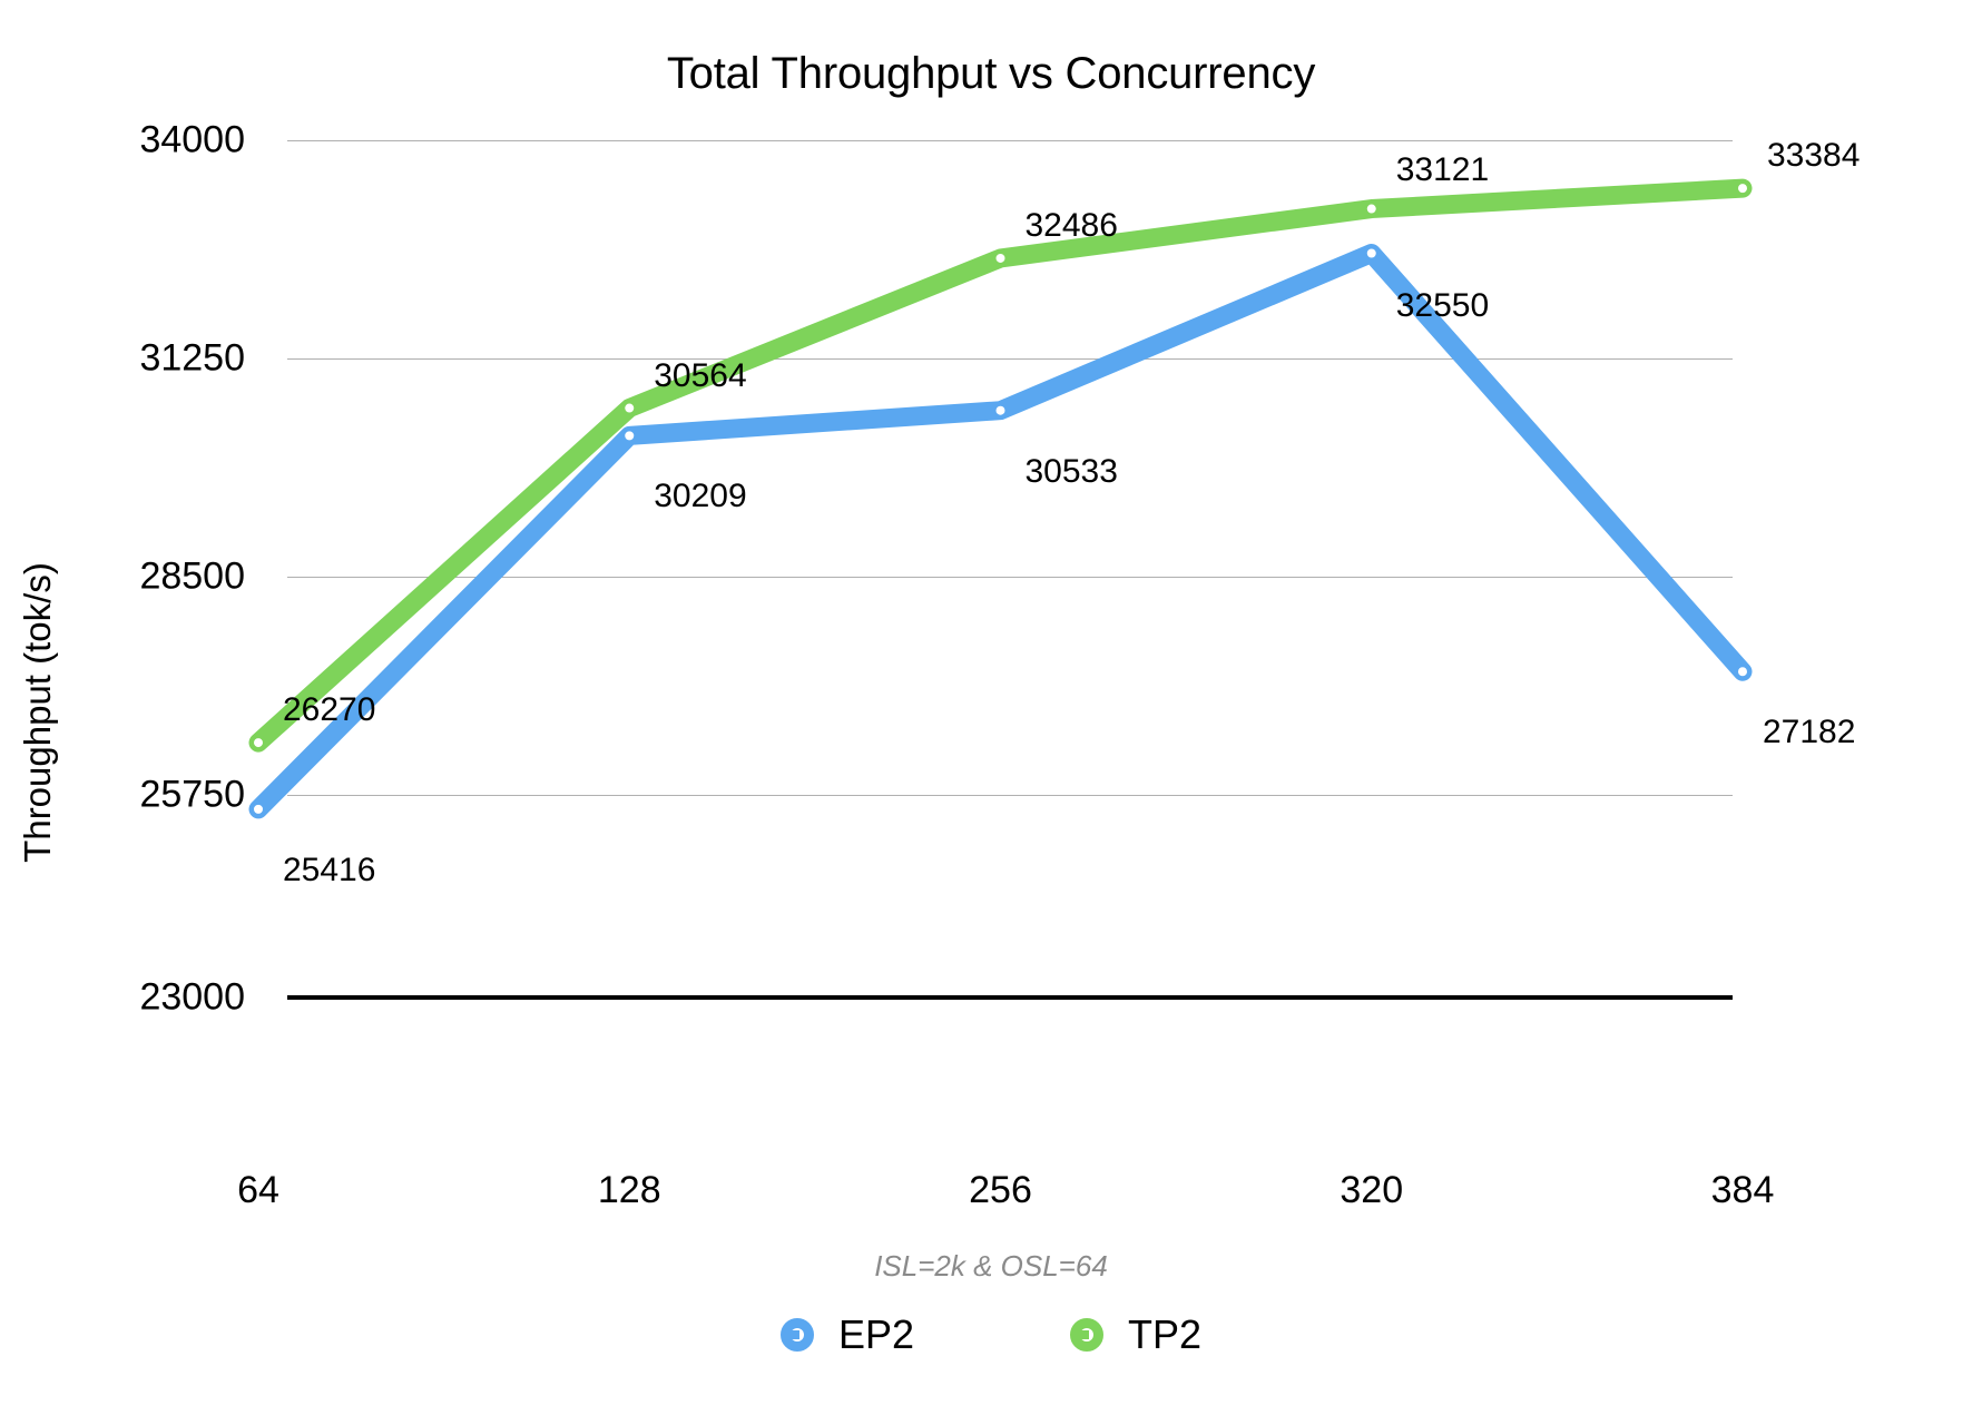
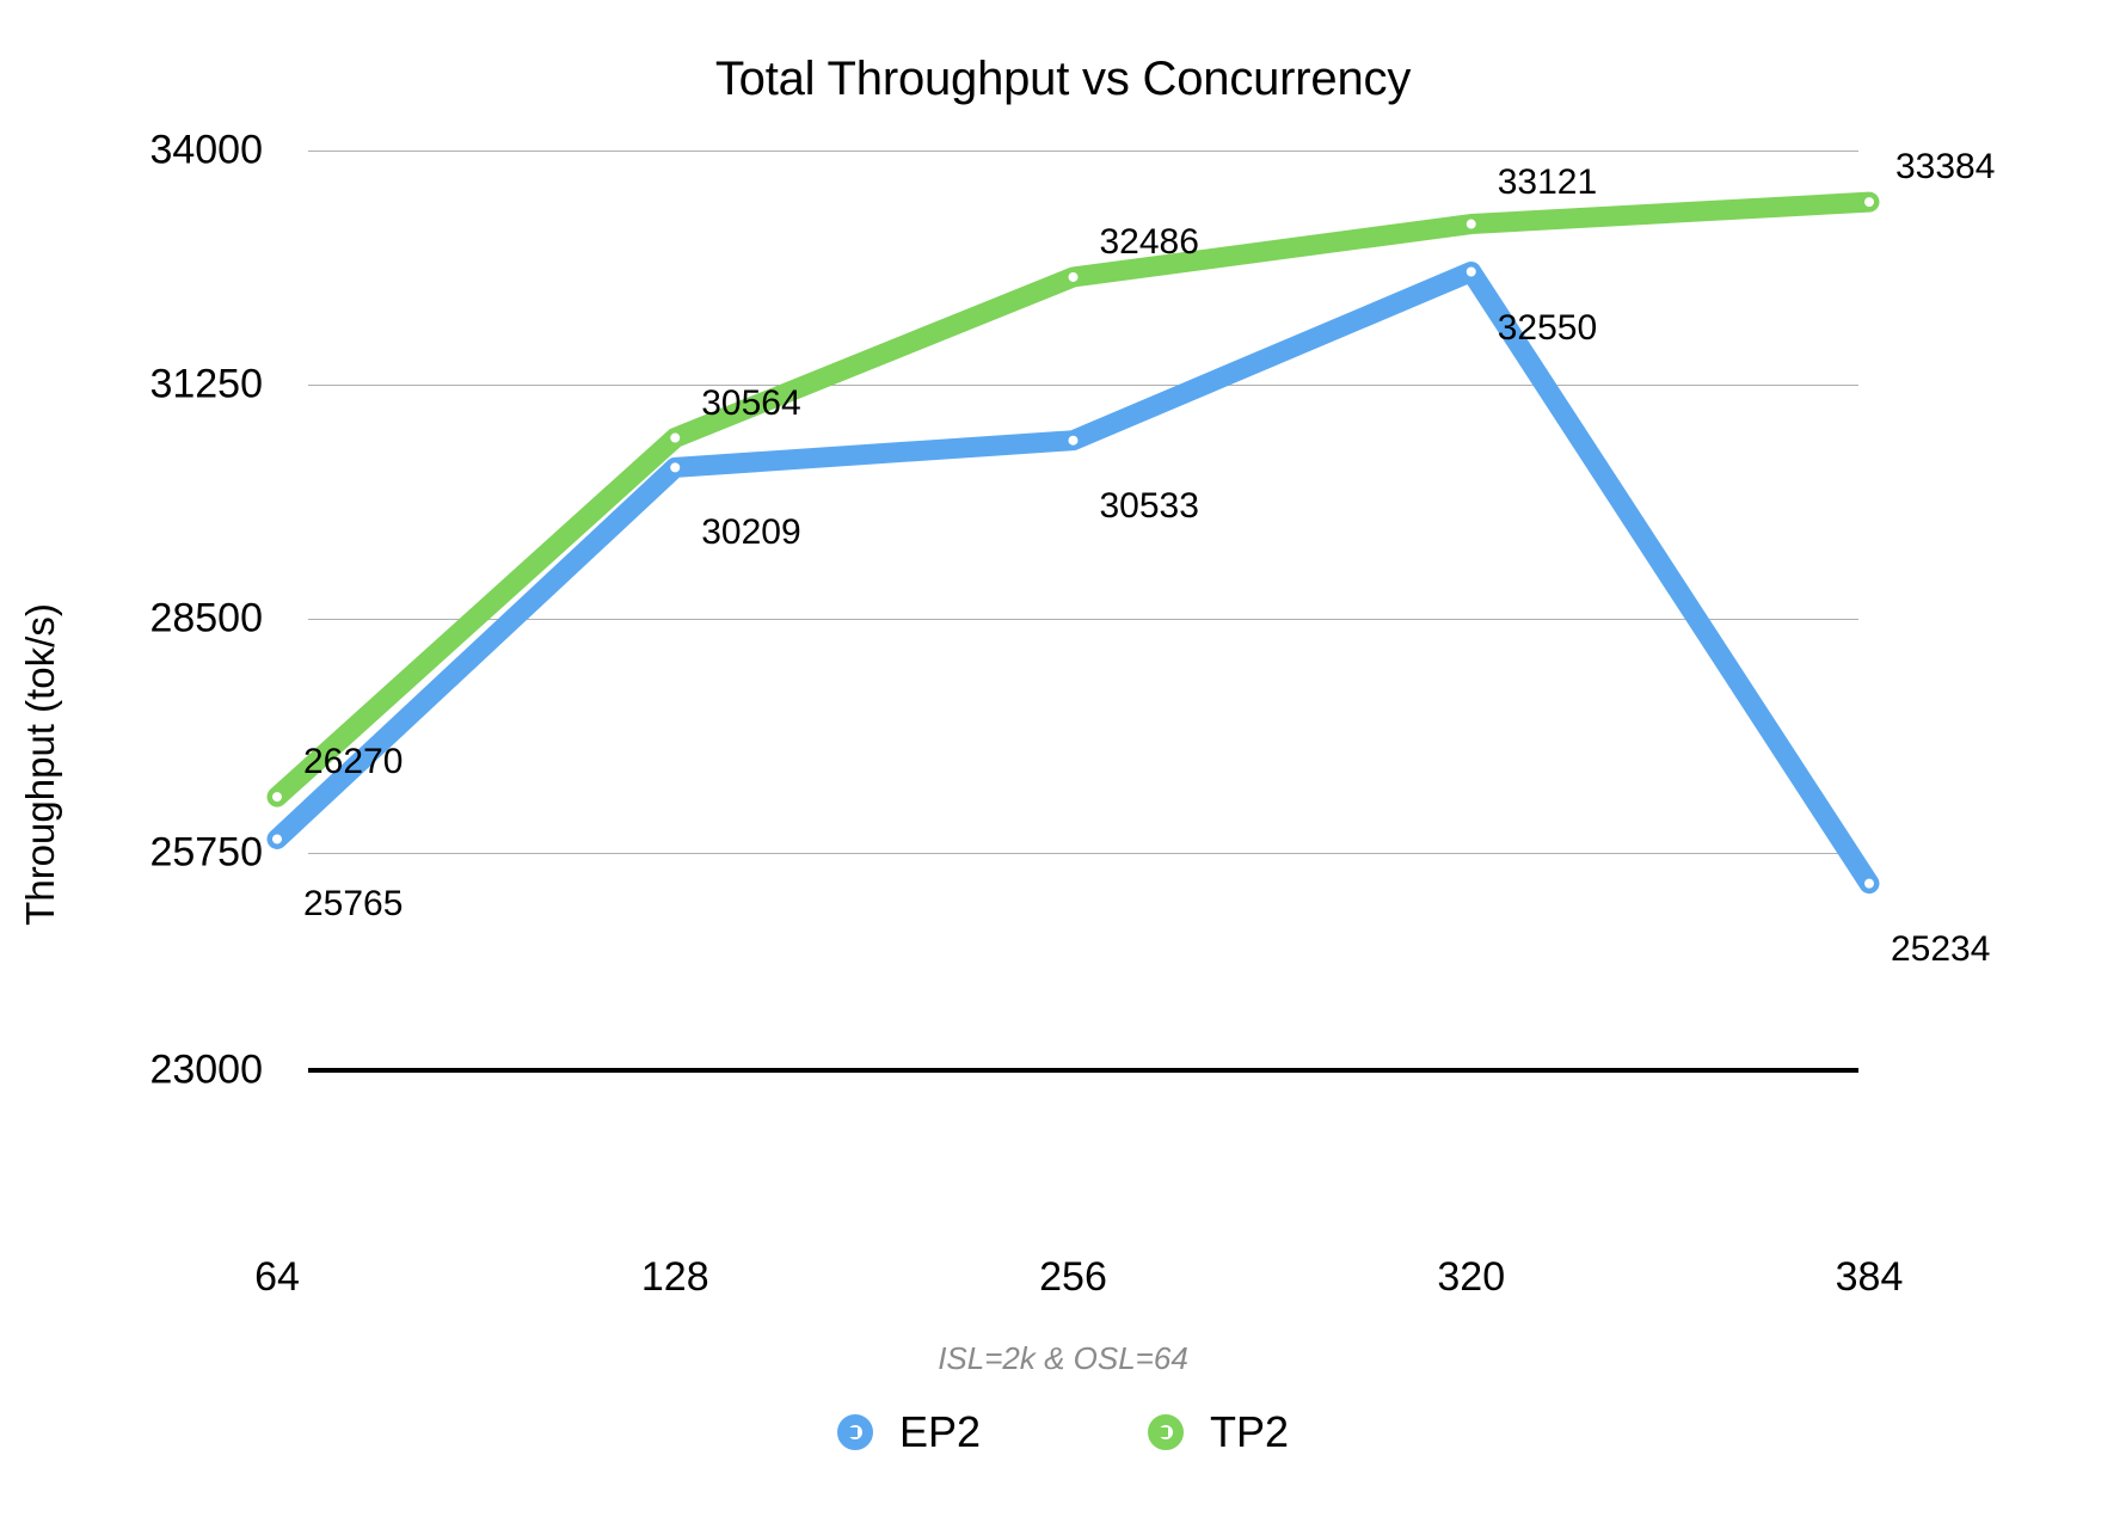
EP2/64: 25416 -> 25765
EP2/384: 27182 -> 25234
